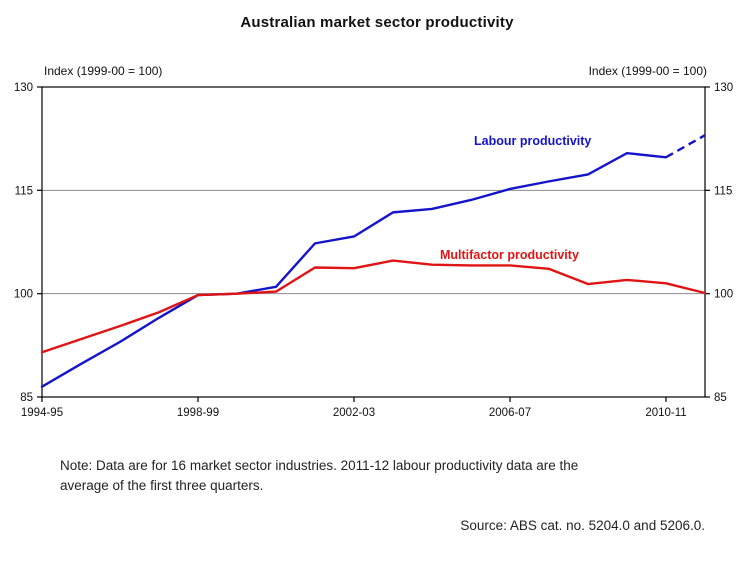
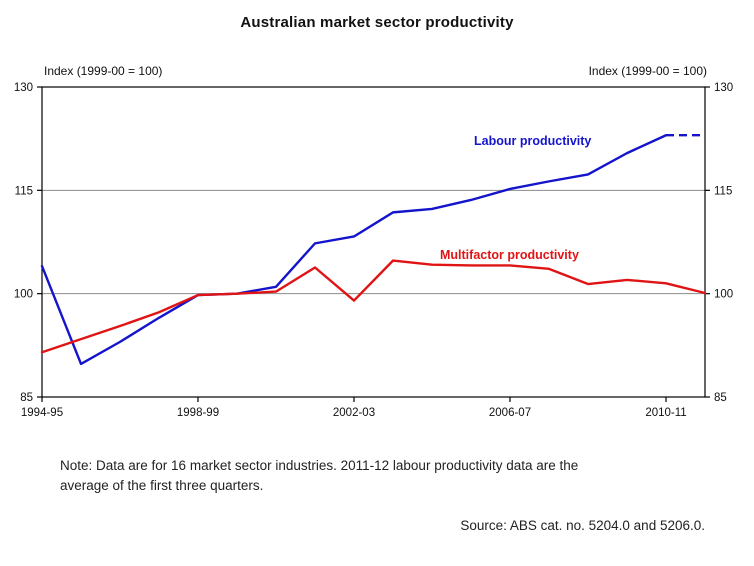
Labour productivity/1994-95: 86 -> 104
Multifactor productivity/2002-03: 104 -> 99
Labour productivity/2010-11: 120 -> 123
